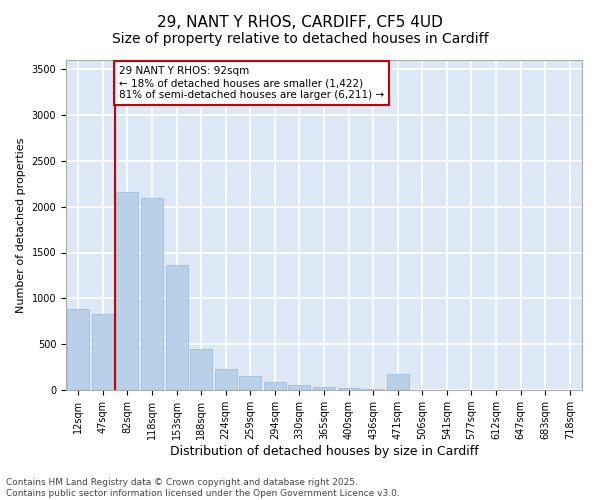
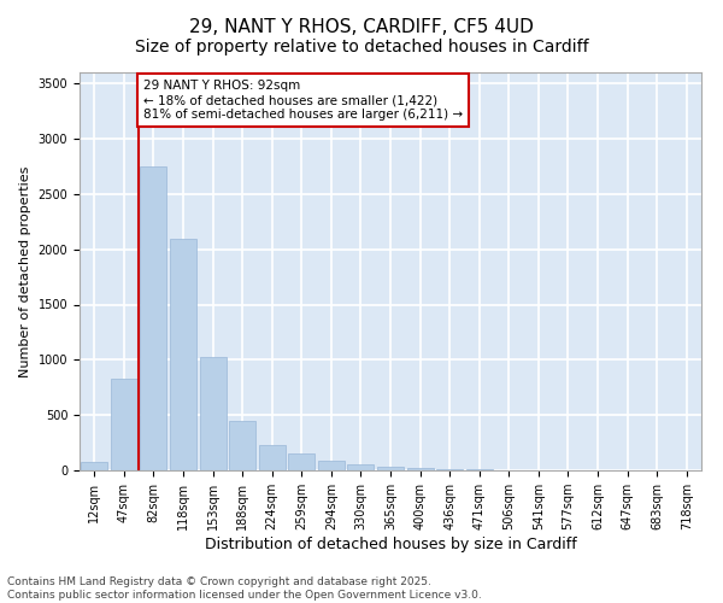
12sqm: 880 -> 80
82sqm: 2160 -> 2750
153sqm: 1360 -> 1030
471sqm: 180 -> 10
